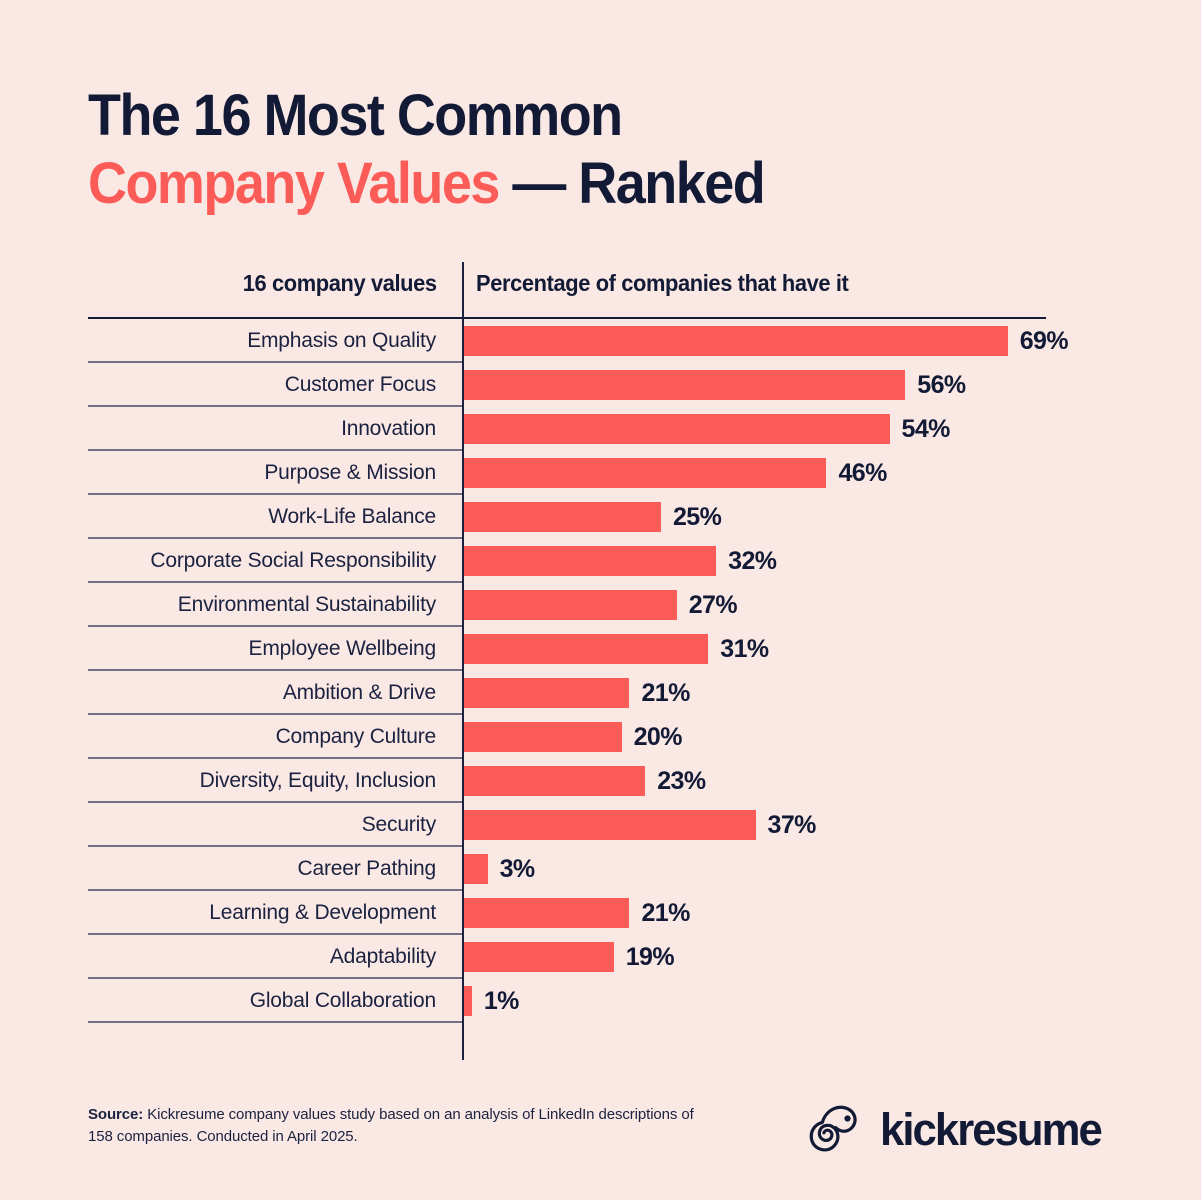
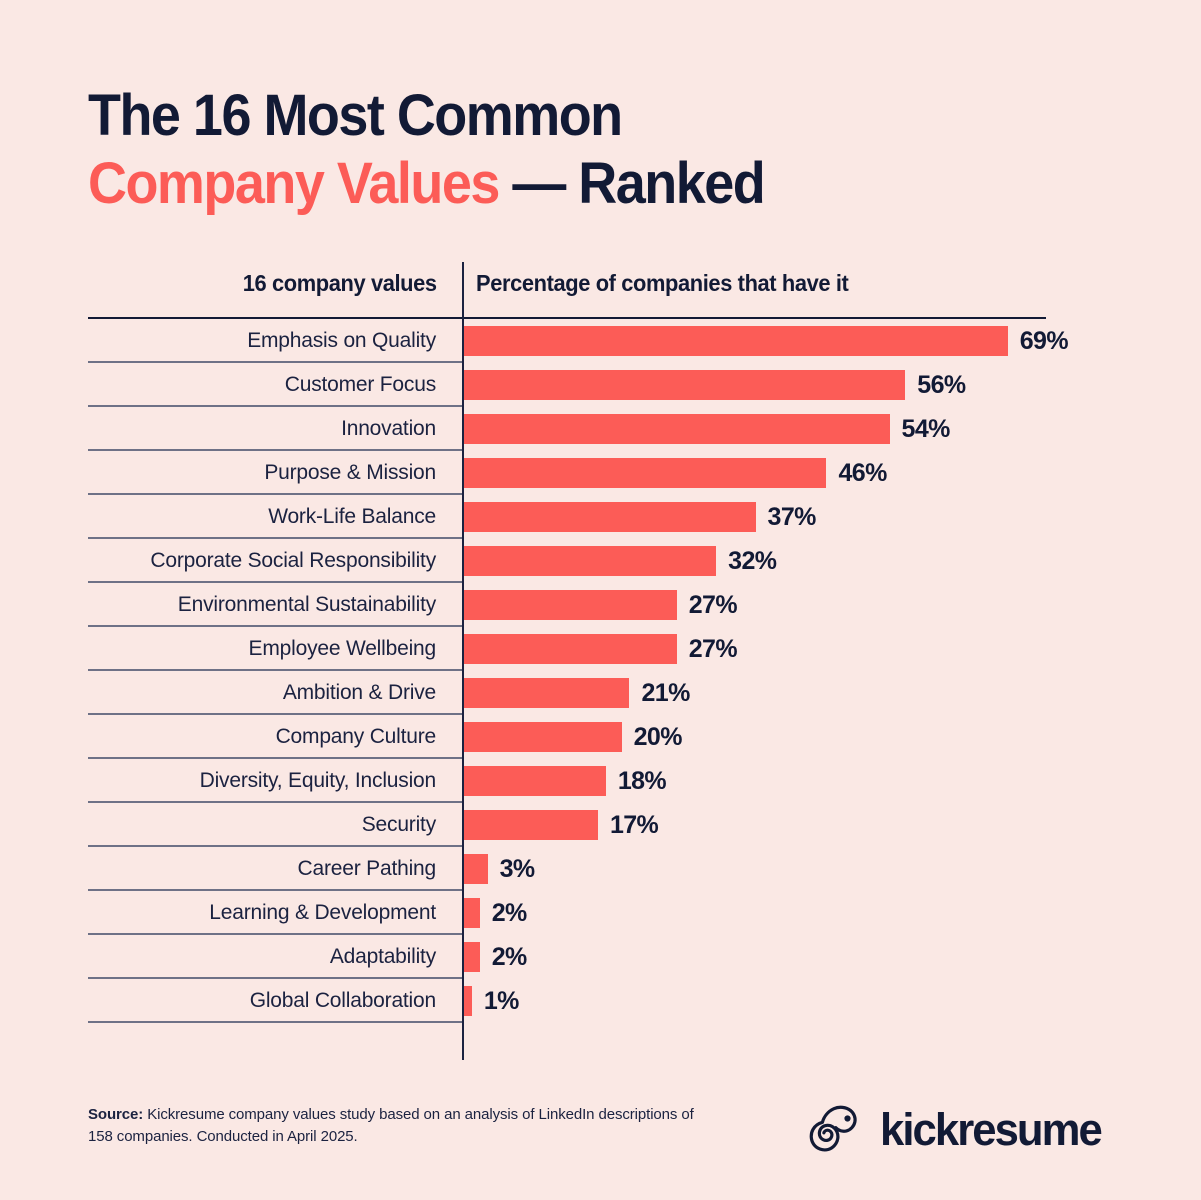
Work-Life Balance: 25% -> 37%
Employee Wellbeing: 31% -> 27%
Diversity, Equity, Inclusion: 23% -> 18%
Security: 37% -> 17%
Learning & Development: 21% -> 2%
Adaptability: 19% -> 2%
